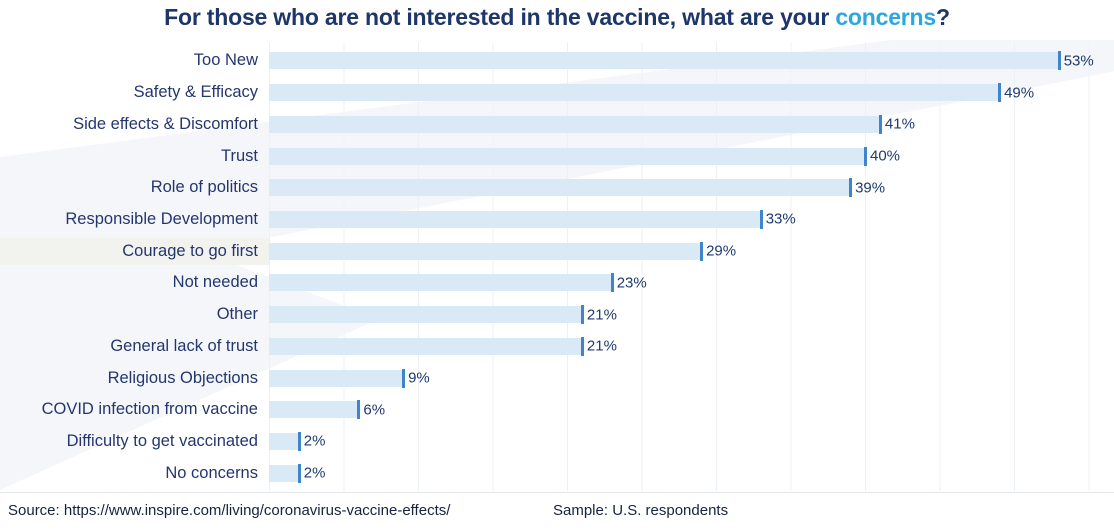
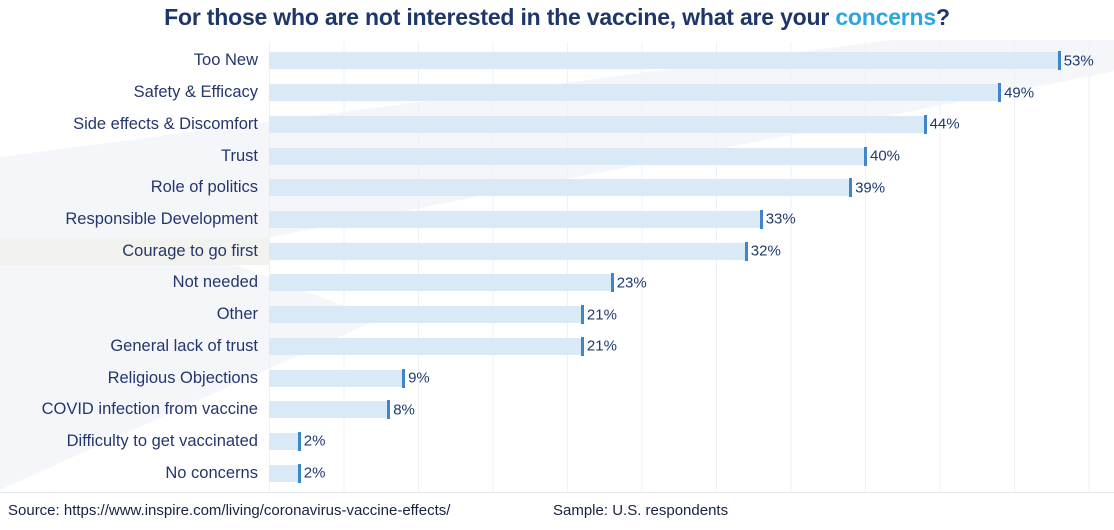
Side effects & Discomfort: 41% -> 44%
Courage to go first: 29% -> 32%
COVID infection from vaccine: 6% -> 8%
